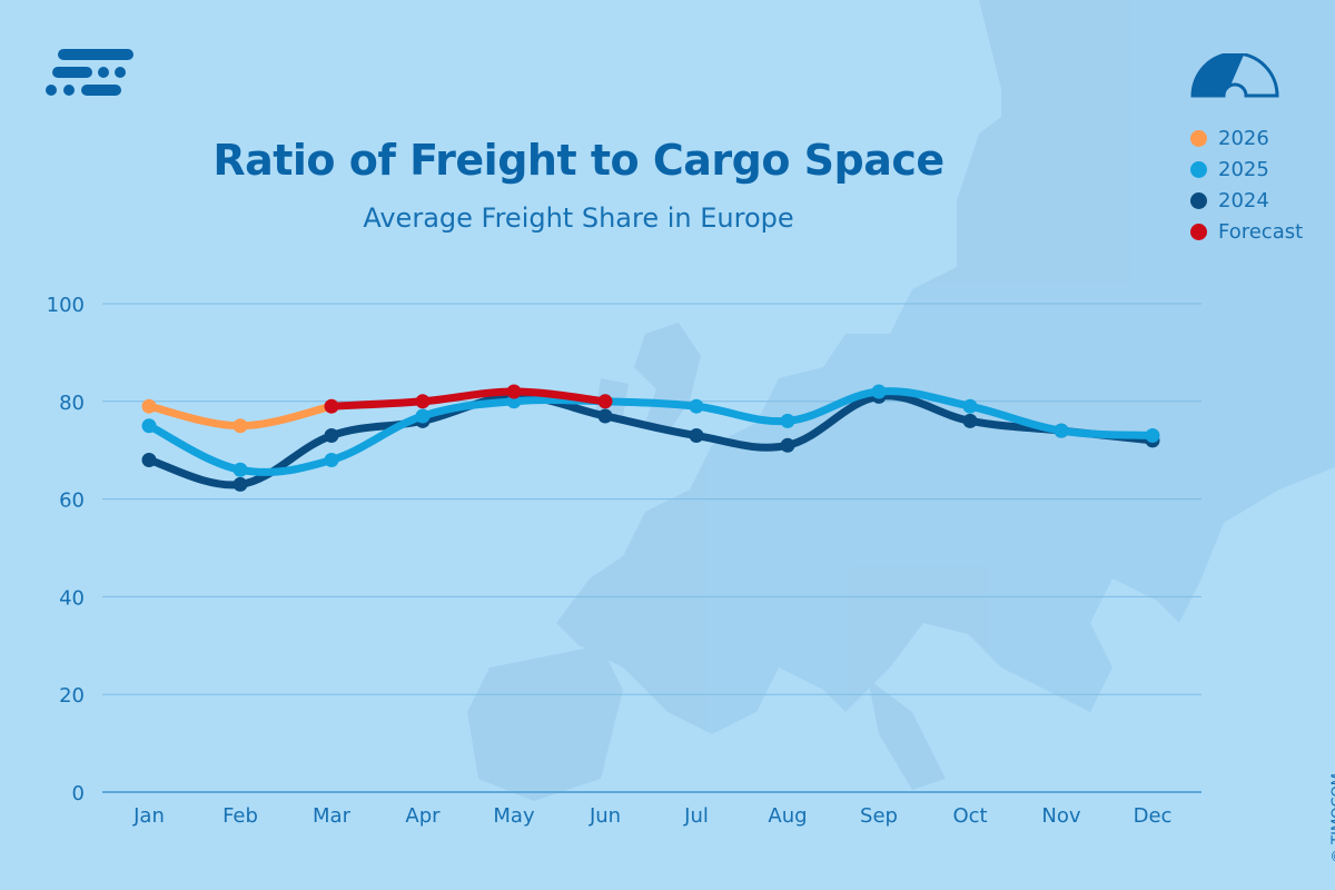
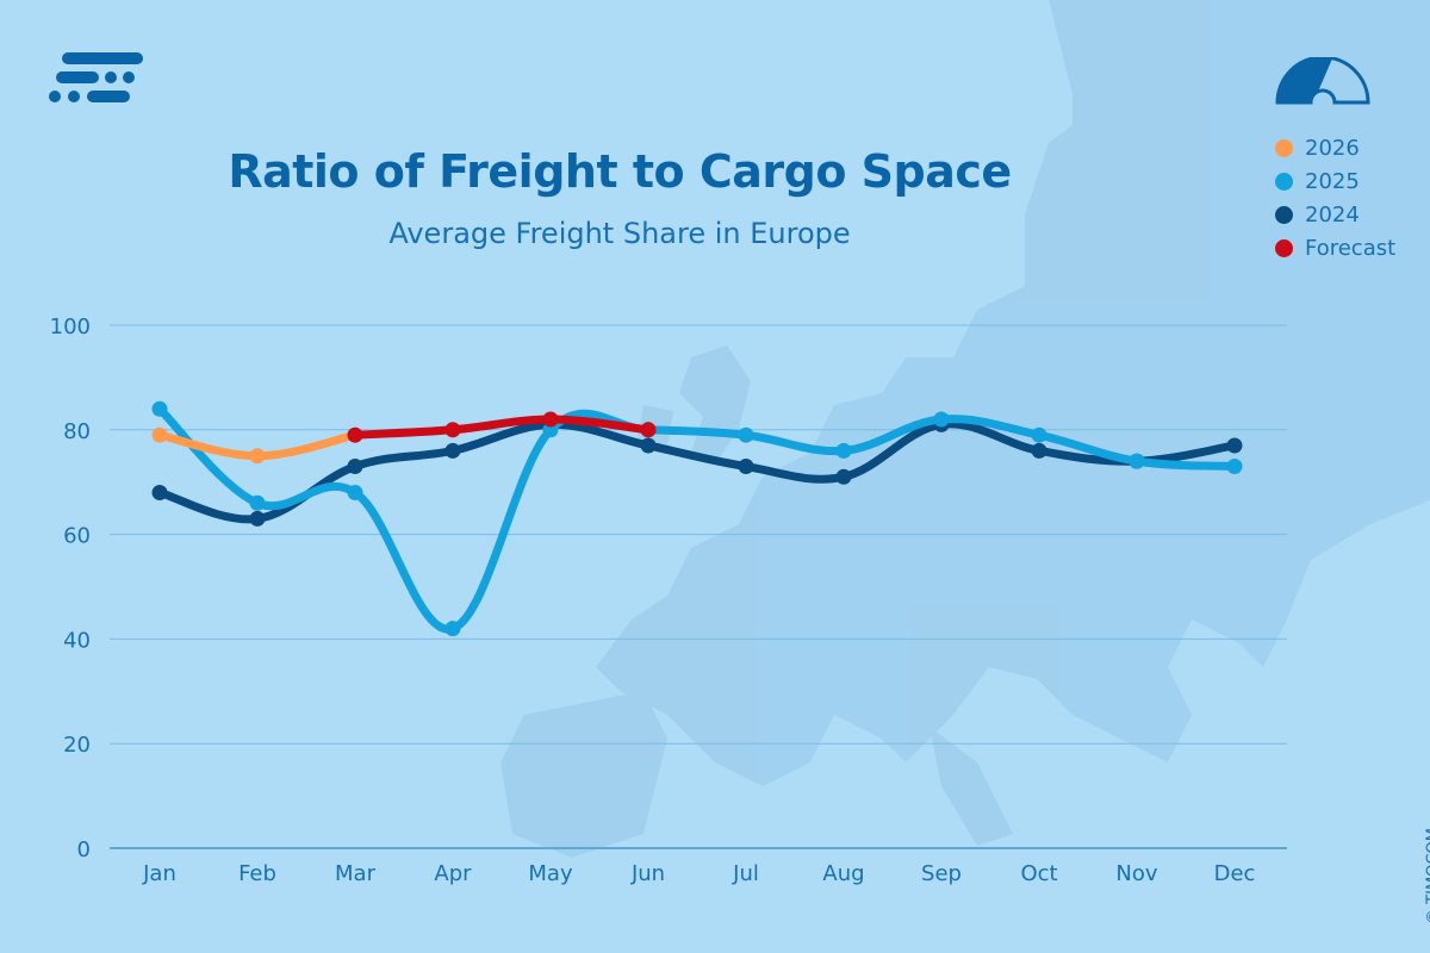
2025/Jan: 75 -> 84
2025/Apr: 77 -> 42
2024/Dec: 72 -> 77
